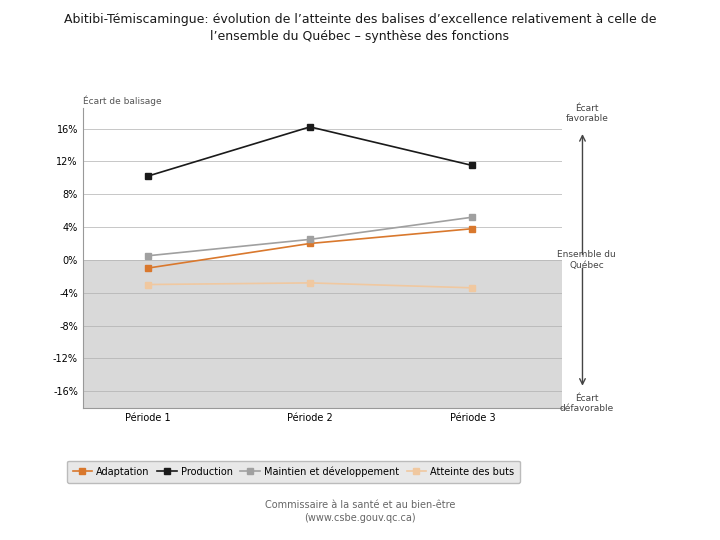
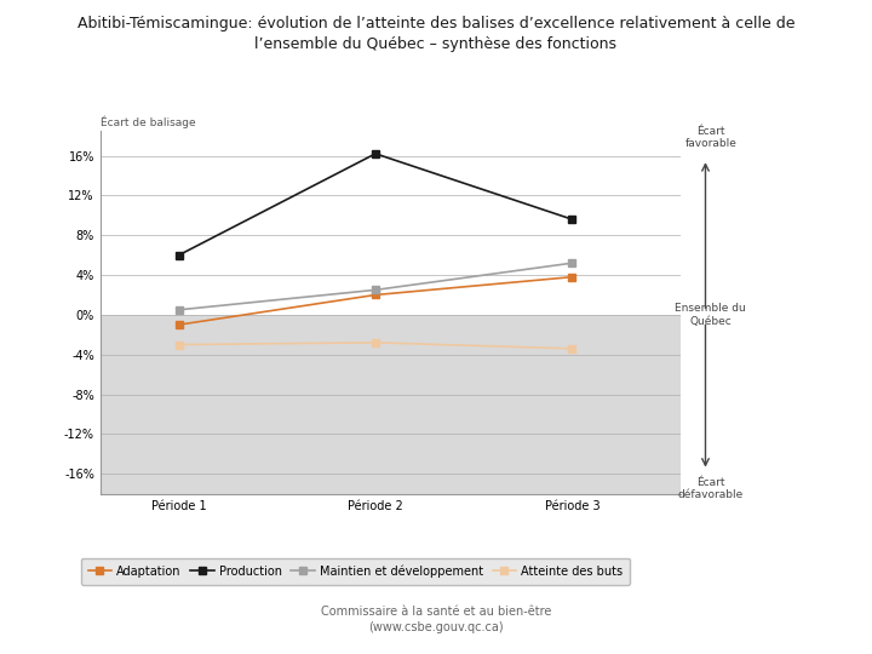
Production/Période 1: 10.2% -> 6.0%
Production/Période 3: 11.5% -> 9.6%
